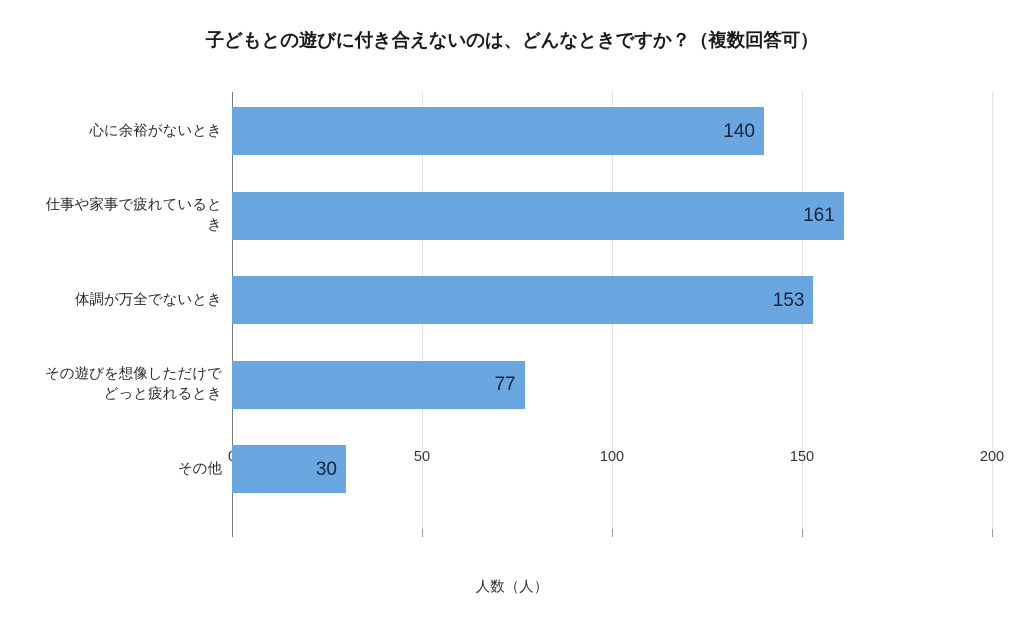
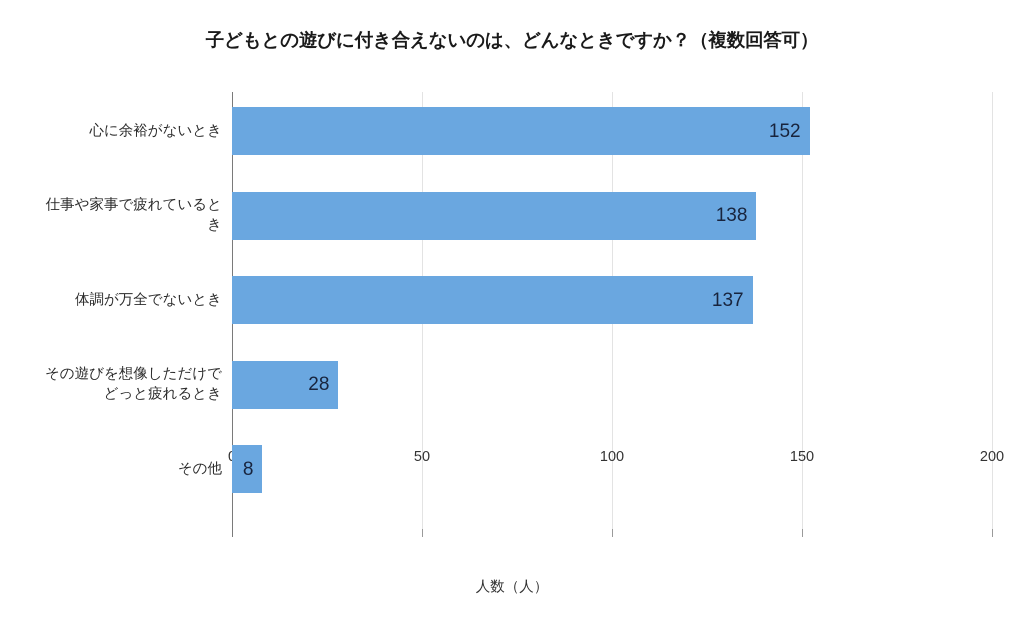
心に余裕がないとき: 140 -> 152
仕事や家事で疲れていると き: 161 -> 138
体調が万全でないとき: 153 -> 137
その遊びを想像しただけで どっと疲れるとき: 77 -> 28
その他: 30 -> 8
